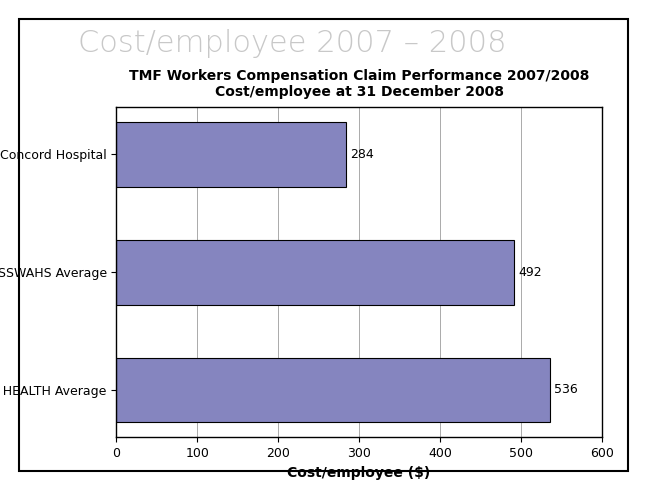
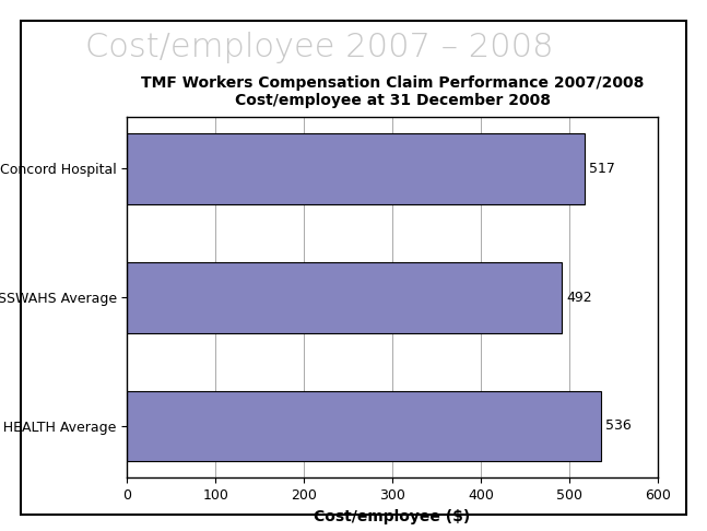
Concord Hospital: 284 -> 517
